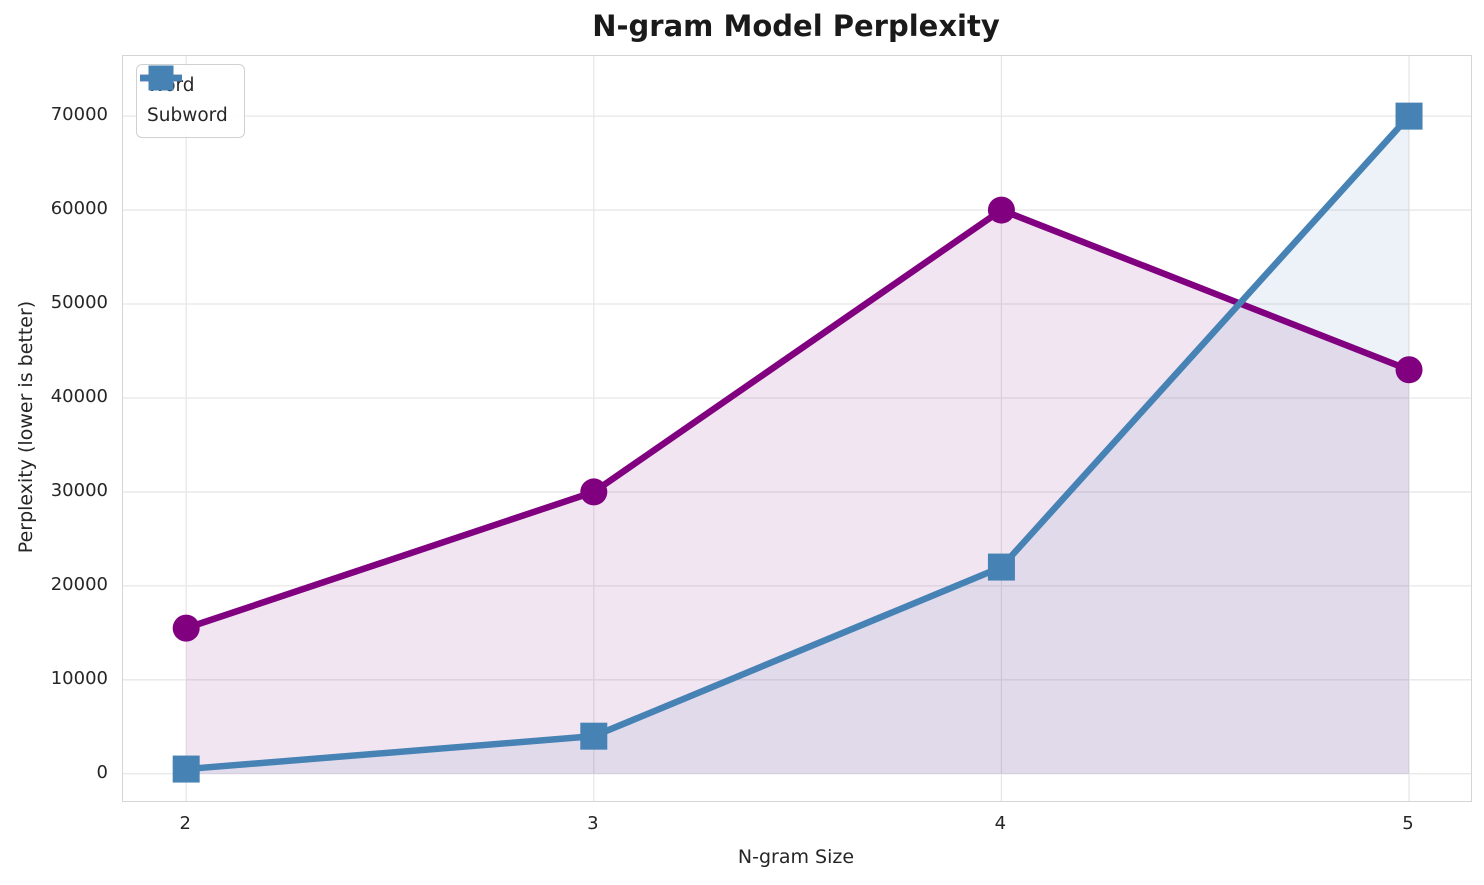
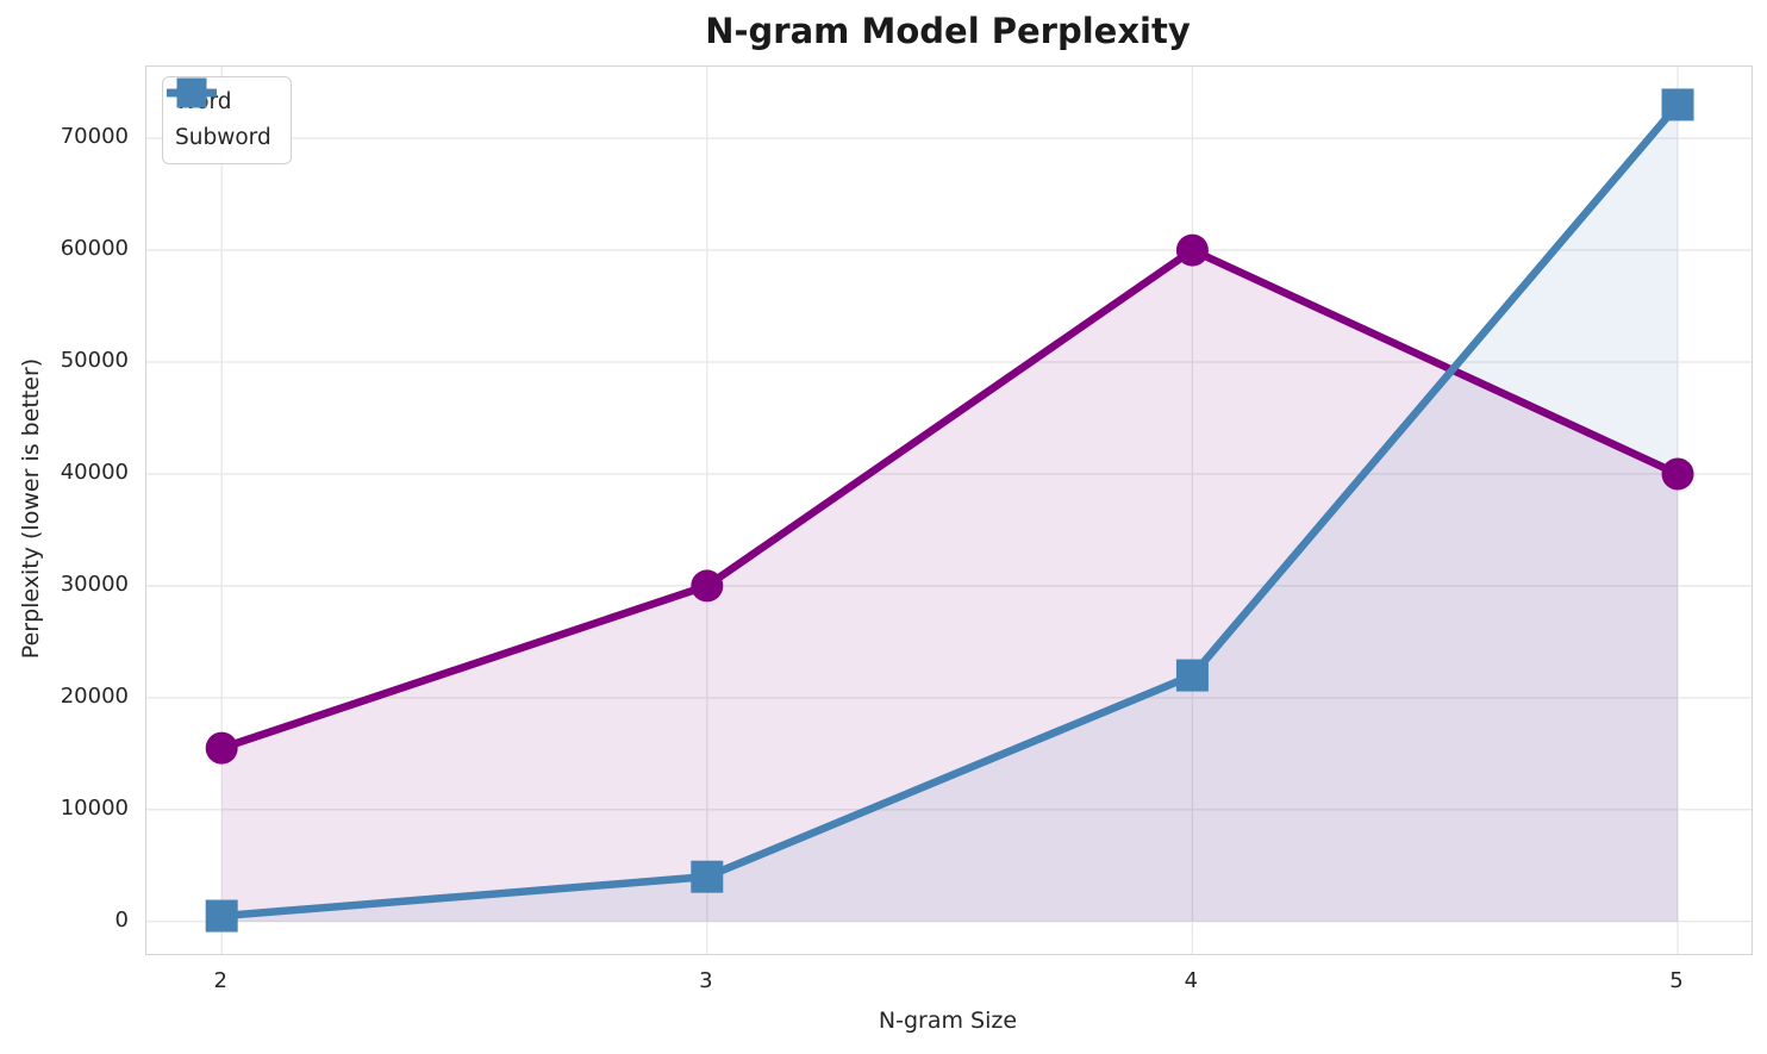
Word/5: 43000 -> 40000
Subword/5: 70000 -> 73000
